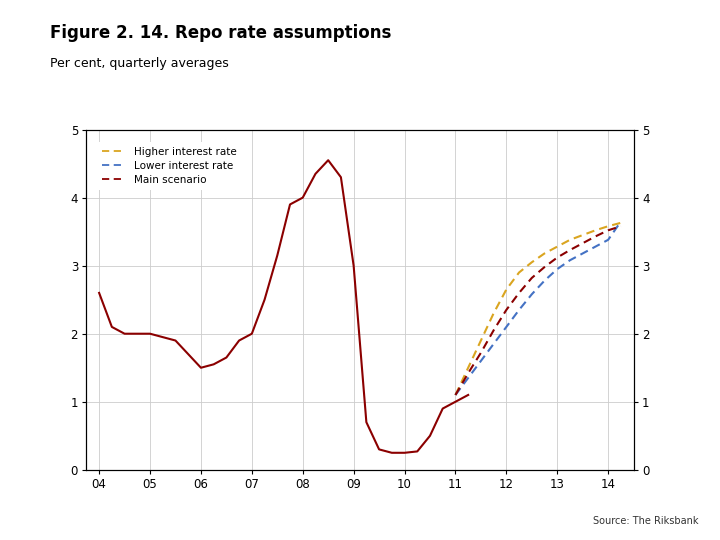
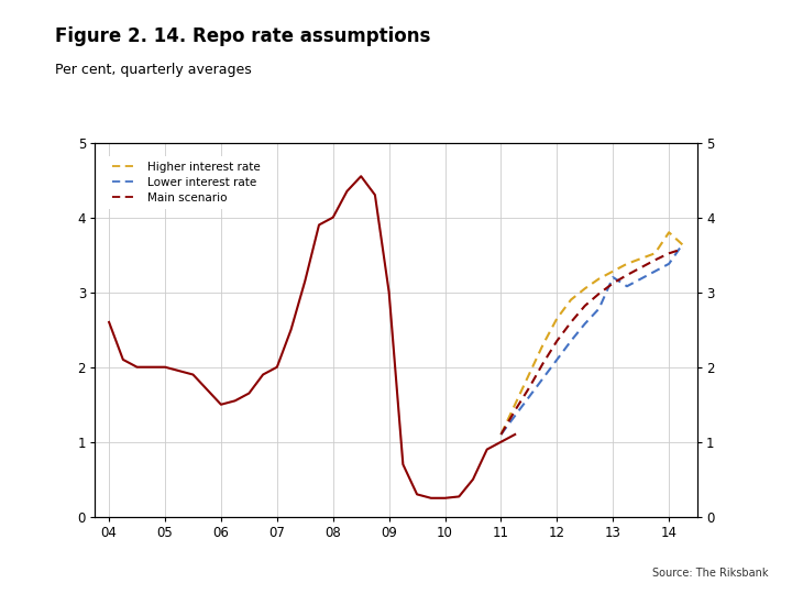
Lower interest rate/13: 2.95 -> 3.20
Higher interest rate/14: 3.58 -> 3.80
